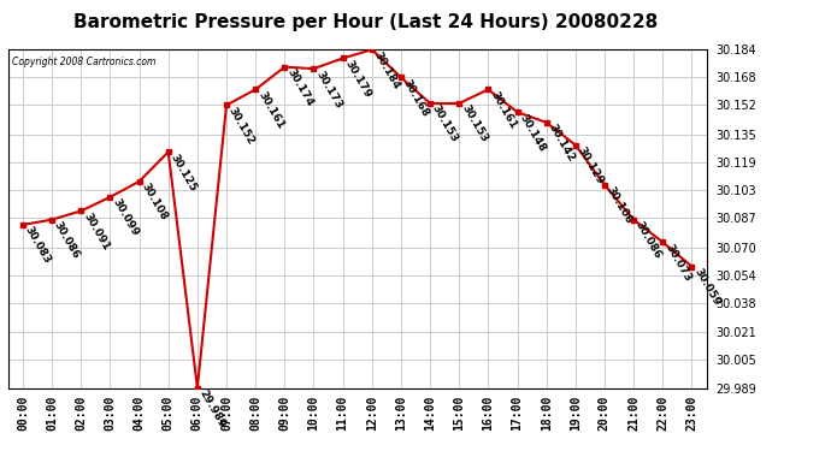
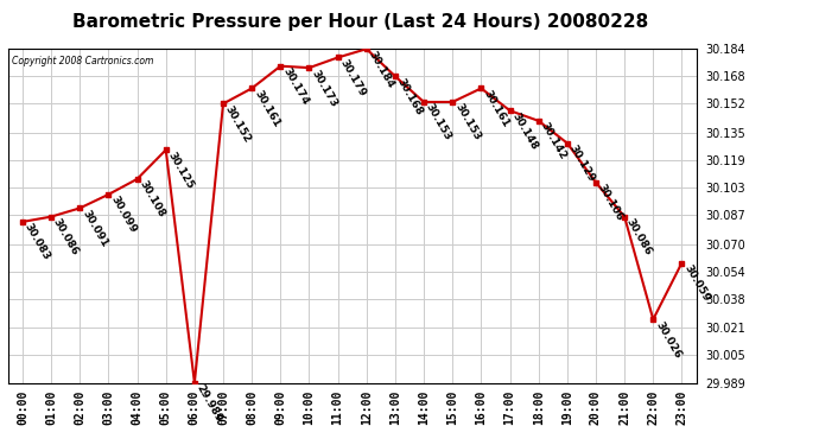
22:00: 30.073 -> 30.026
